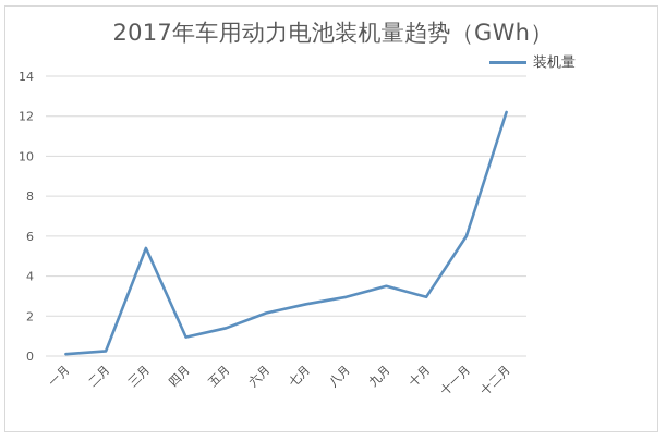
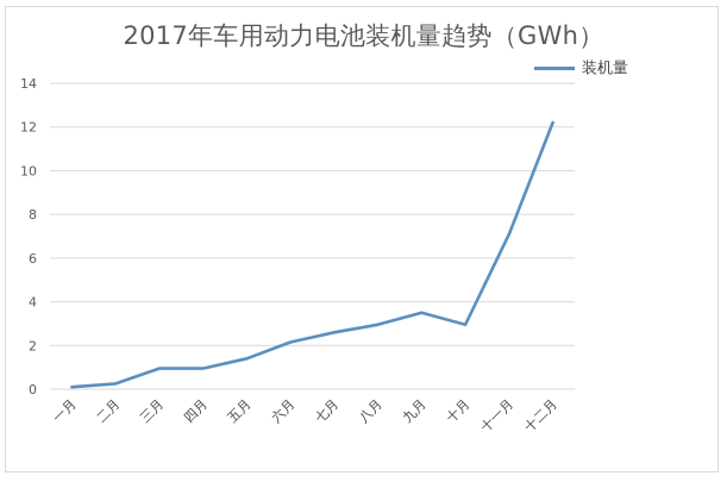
三月: 5.4 -> 0.9
十一月: 6.0 -> 7.1
